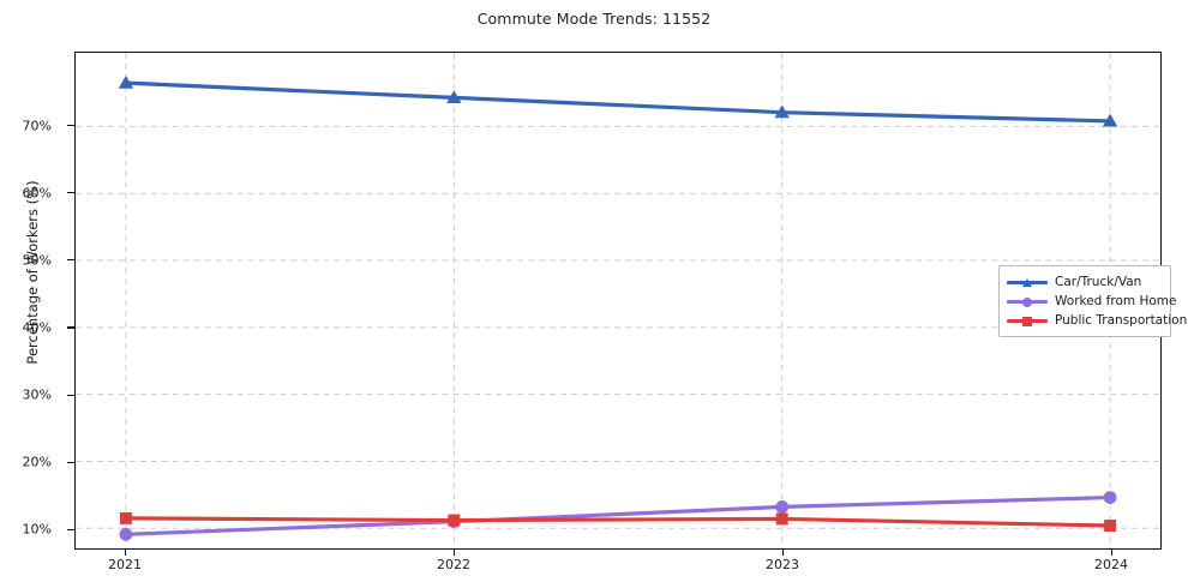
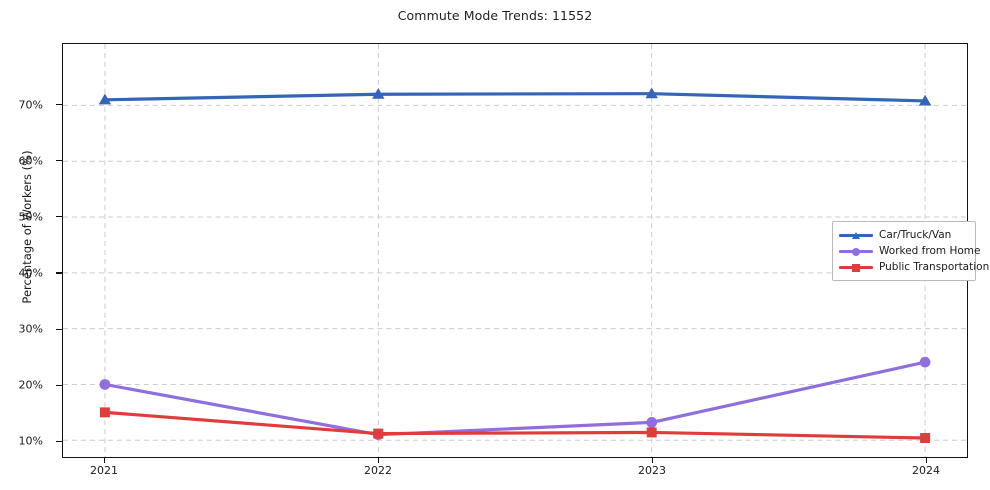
Car/Truck/Van/2021: 76% -> 71%
Worked from Home/2021: 9% -> 20%
Public Transportation/2021: 12% -> 15%
Car/Truck/Van/2022: 74% -> 72%
Worked from Home/2024: 15% -> 24%
